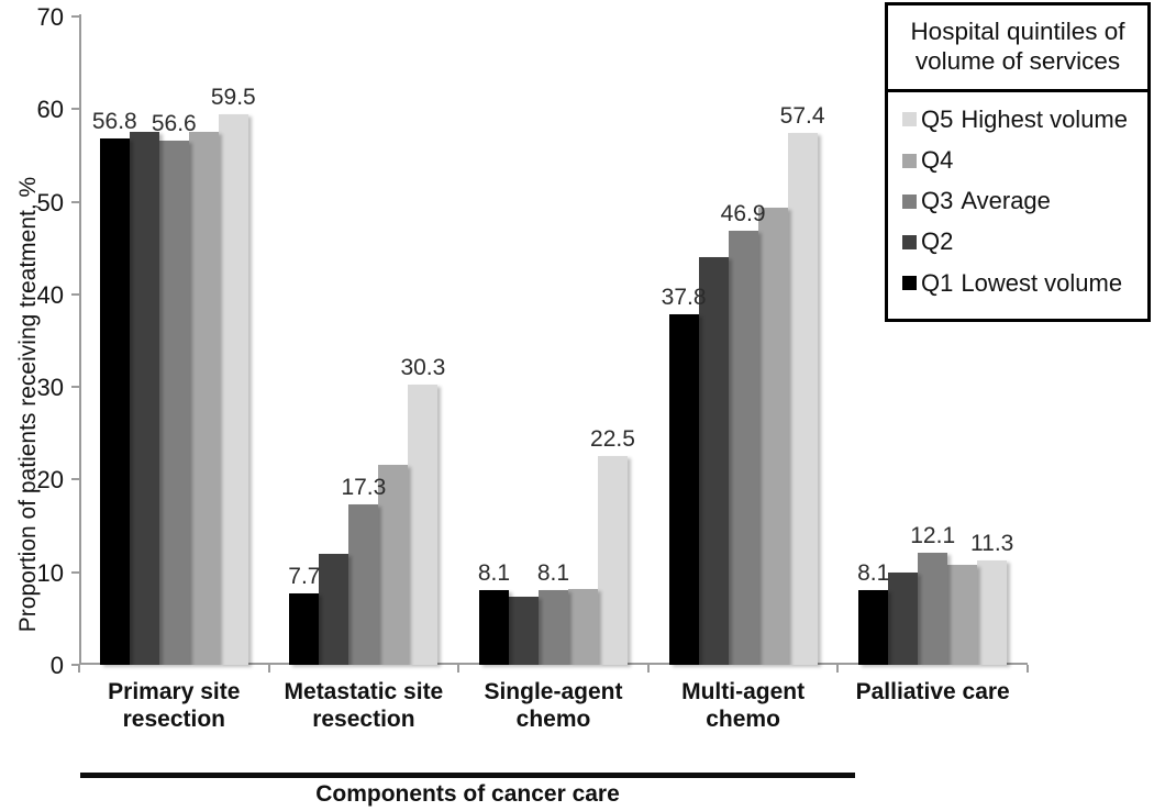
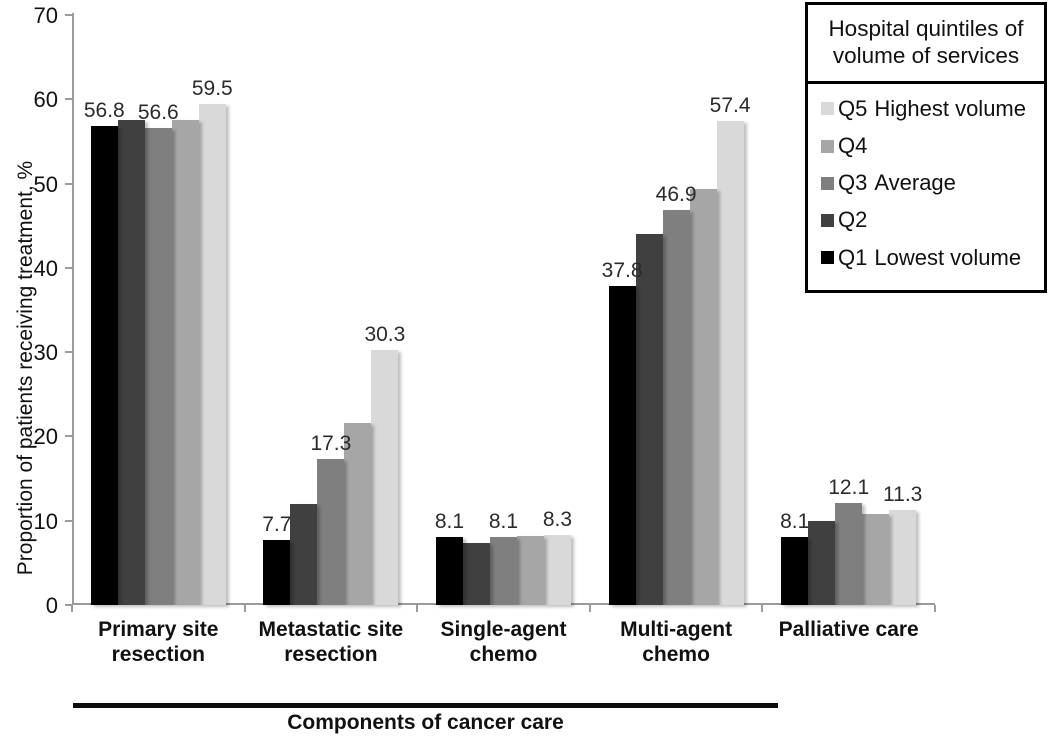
Q5/Single-agent chemo: 22.5 -> 8.3
